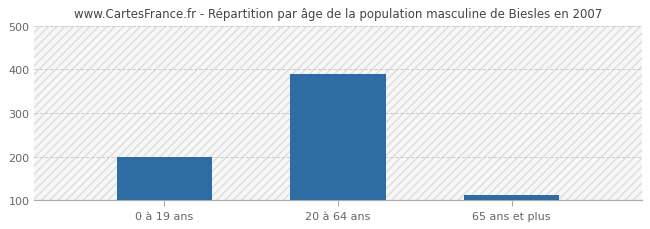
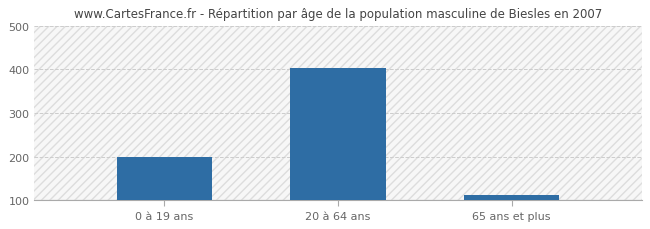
20 à 64 ans: 390 -> 403
